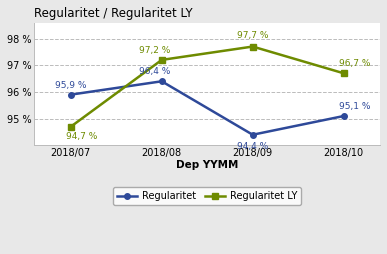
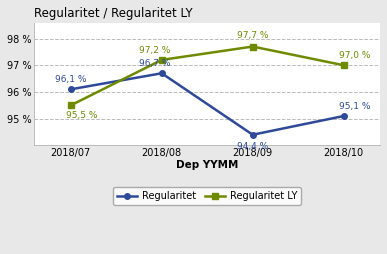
Regularitet/2018/07: 95,9 -> 96,1
Regularitet LY/2018/07: 94,7 -> 95,5
Regularitet/2018/08: 96,4 -> 96,7
Regularitet LY/2018/10: 96,7 -> 97,0
